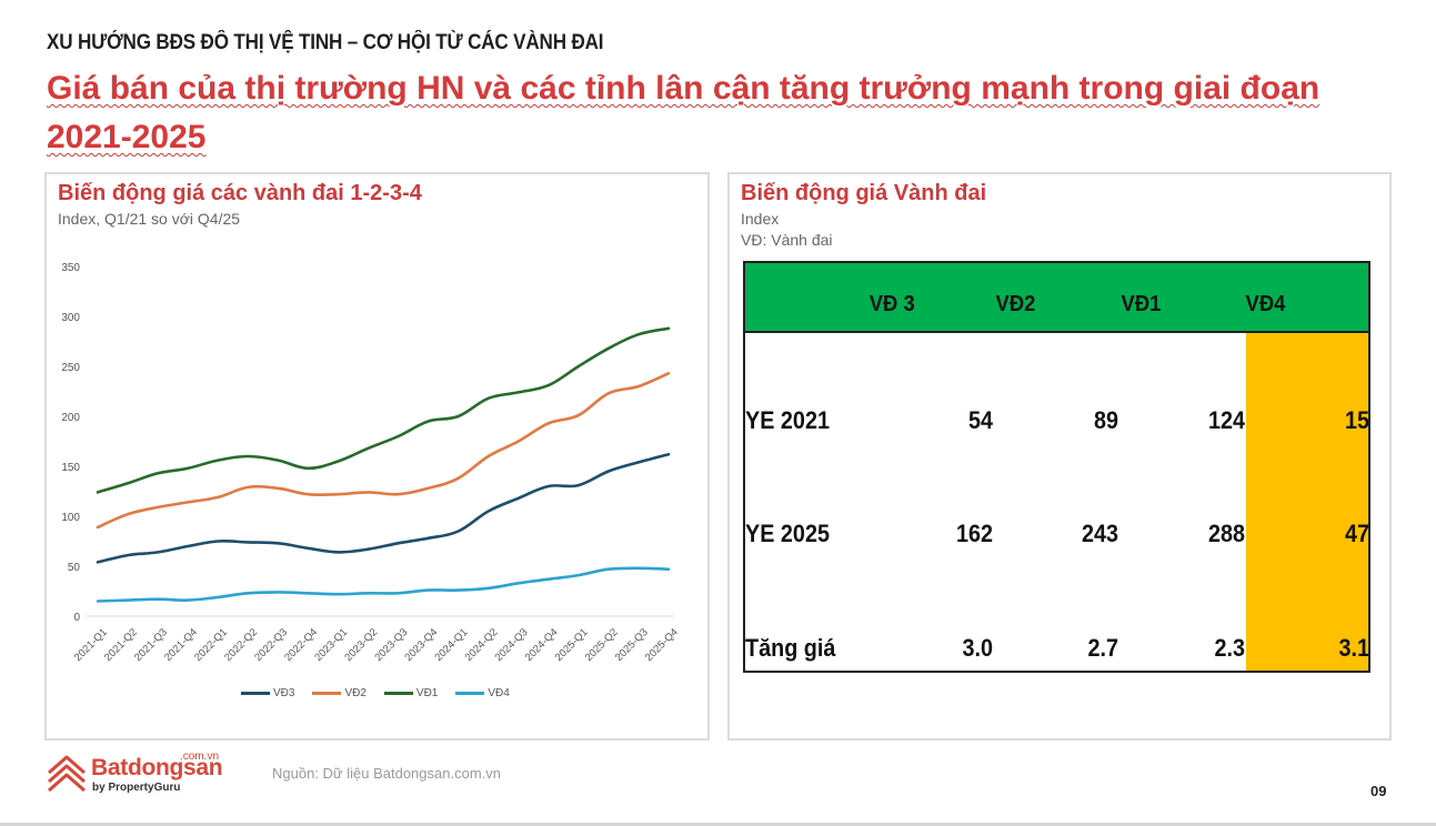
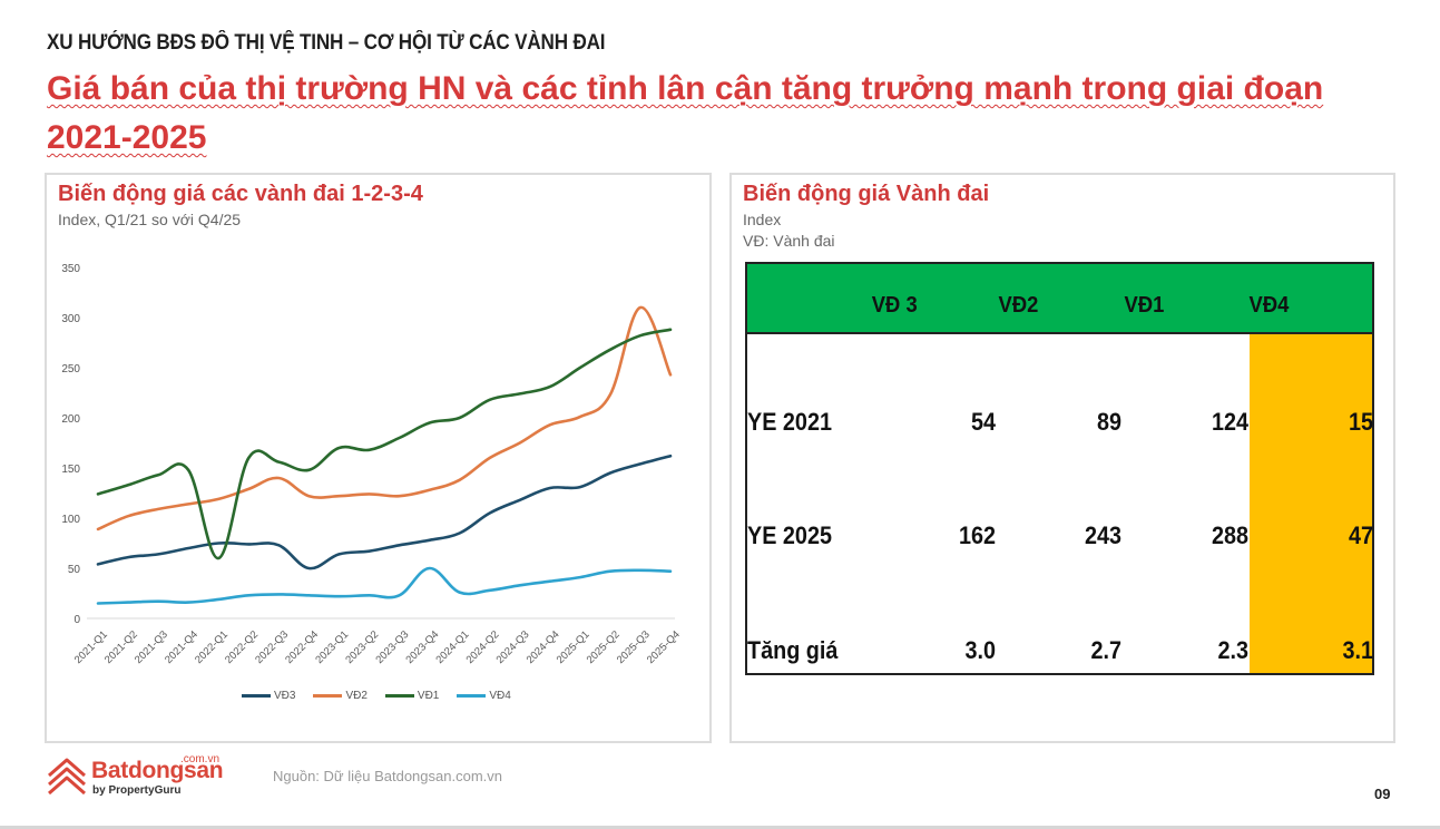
VĐ1/2022-Q1: 160 -> 60
VĐ2/2022-Q3: 130 -> 140
VĐ3/2022-Q4: 70 -> 50
VĐ1/2023-Q1: 160 -> 170
VĐ4/2023-Q4: 30 -> 50
VĐ2/2025-Q3: 230 -> 310
